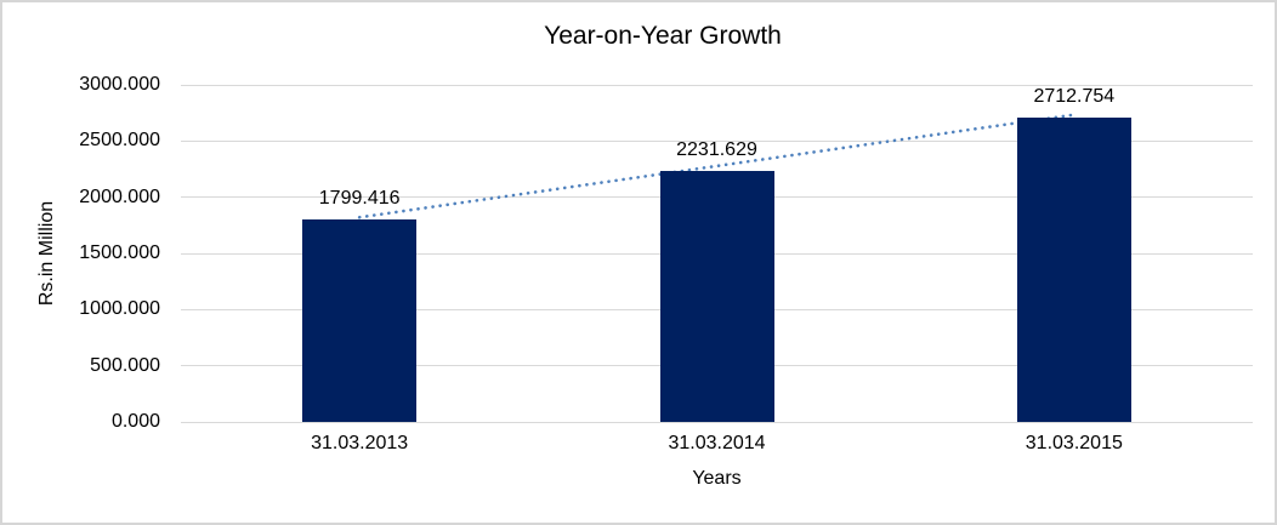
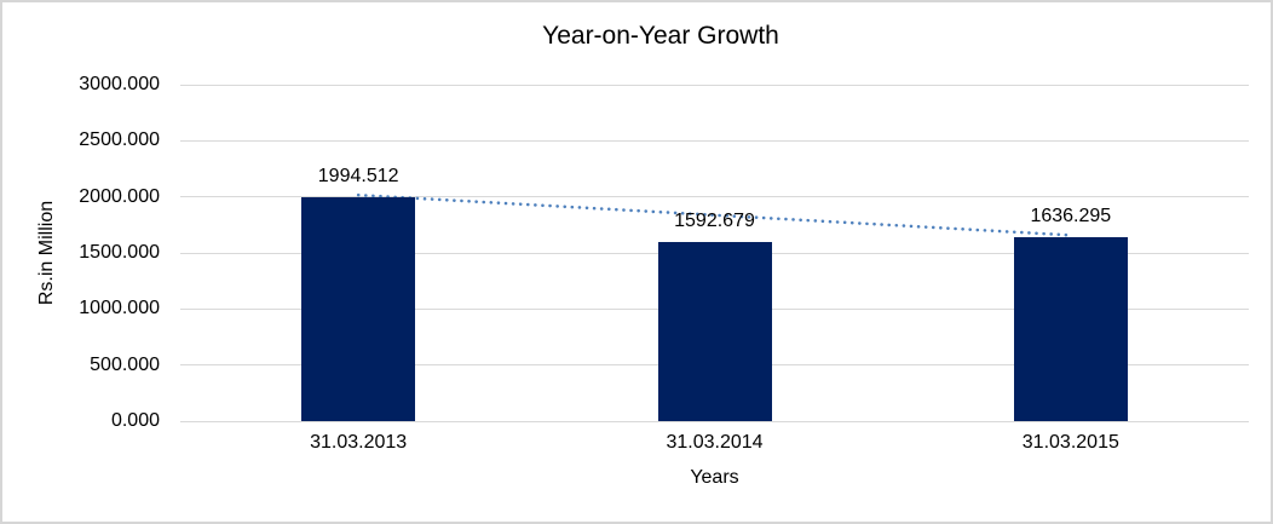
31.03.2013: 1799.416 -> 1994.512
31.03.2014: 2231.629 -> 1592.679
31.03.2015: 2712.754 -> 1636.295
